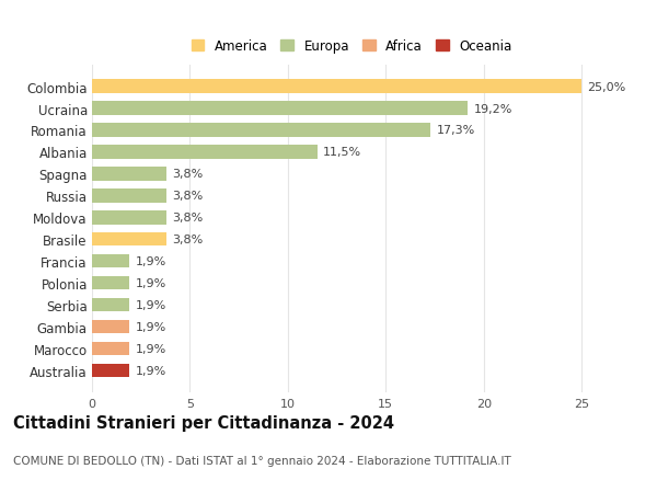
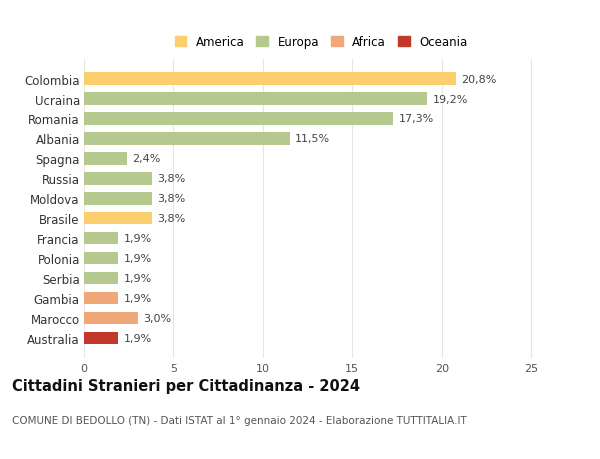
Colombia: 25,0% -> 20,8%
Spagna: 3,8% -> 2,4%
Marocco: 1,9% -> 3,0%
